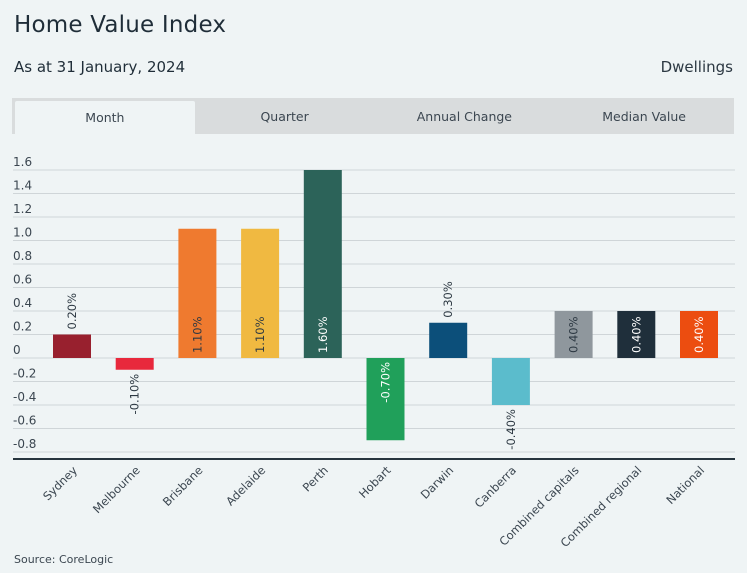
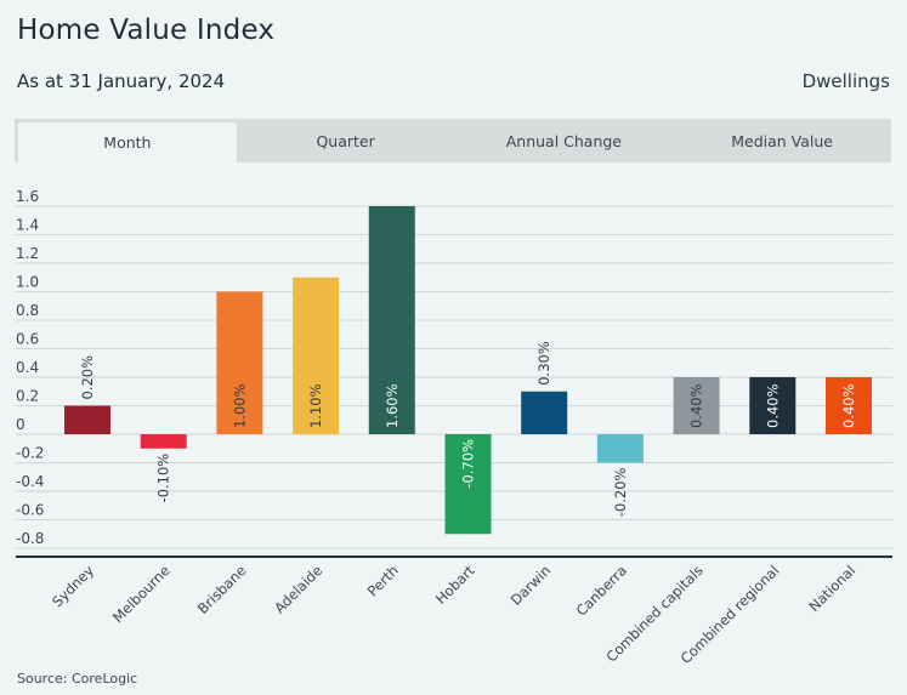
Brisbane: 1.10% -> 1.00%
Canberra: -0.40% -> -0.20%
